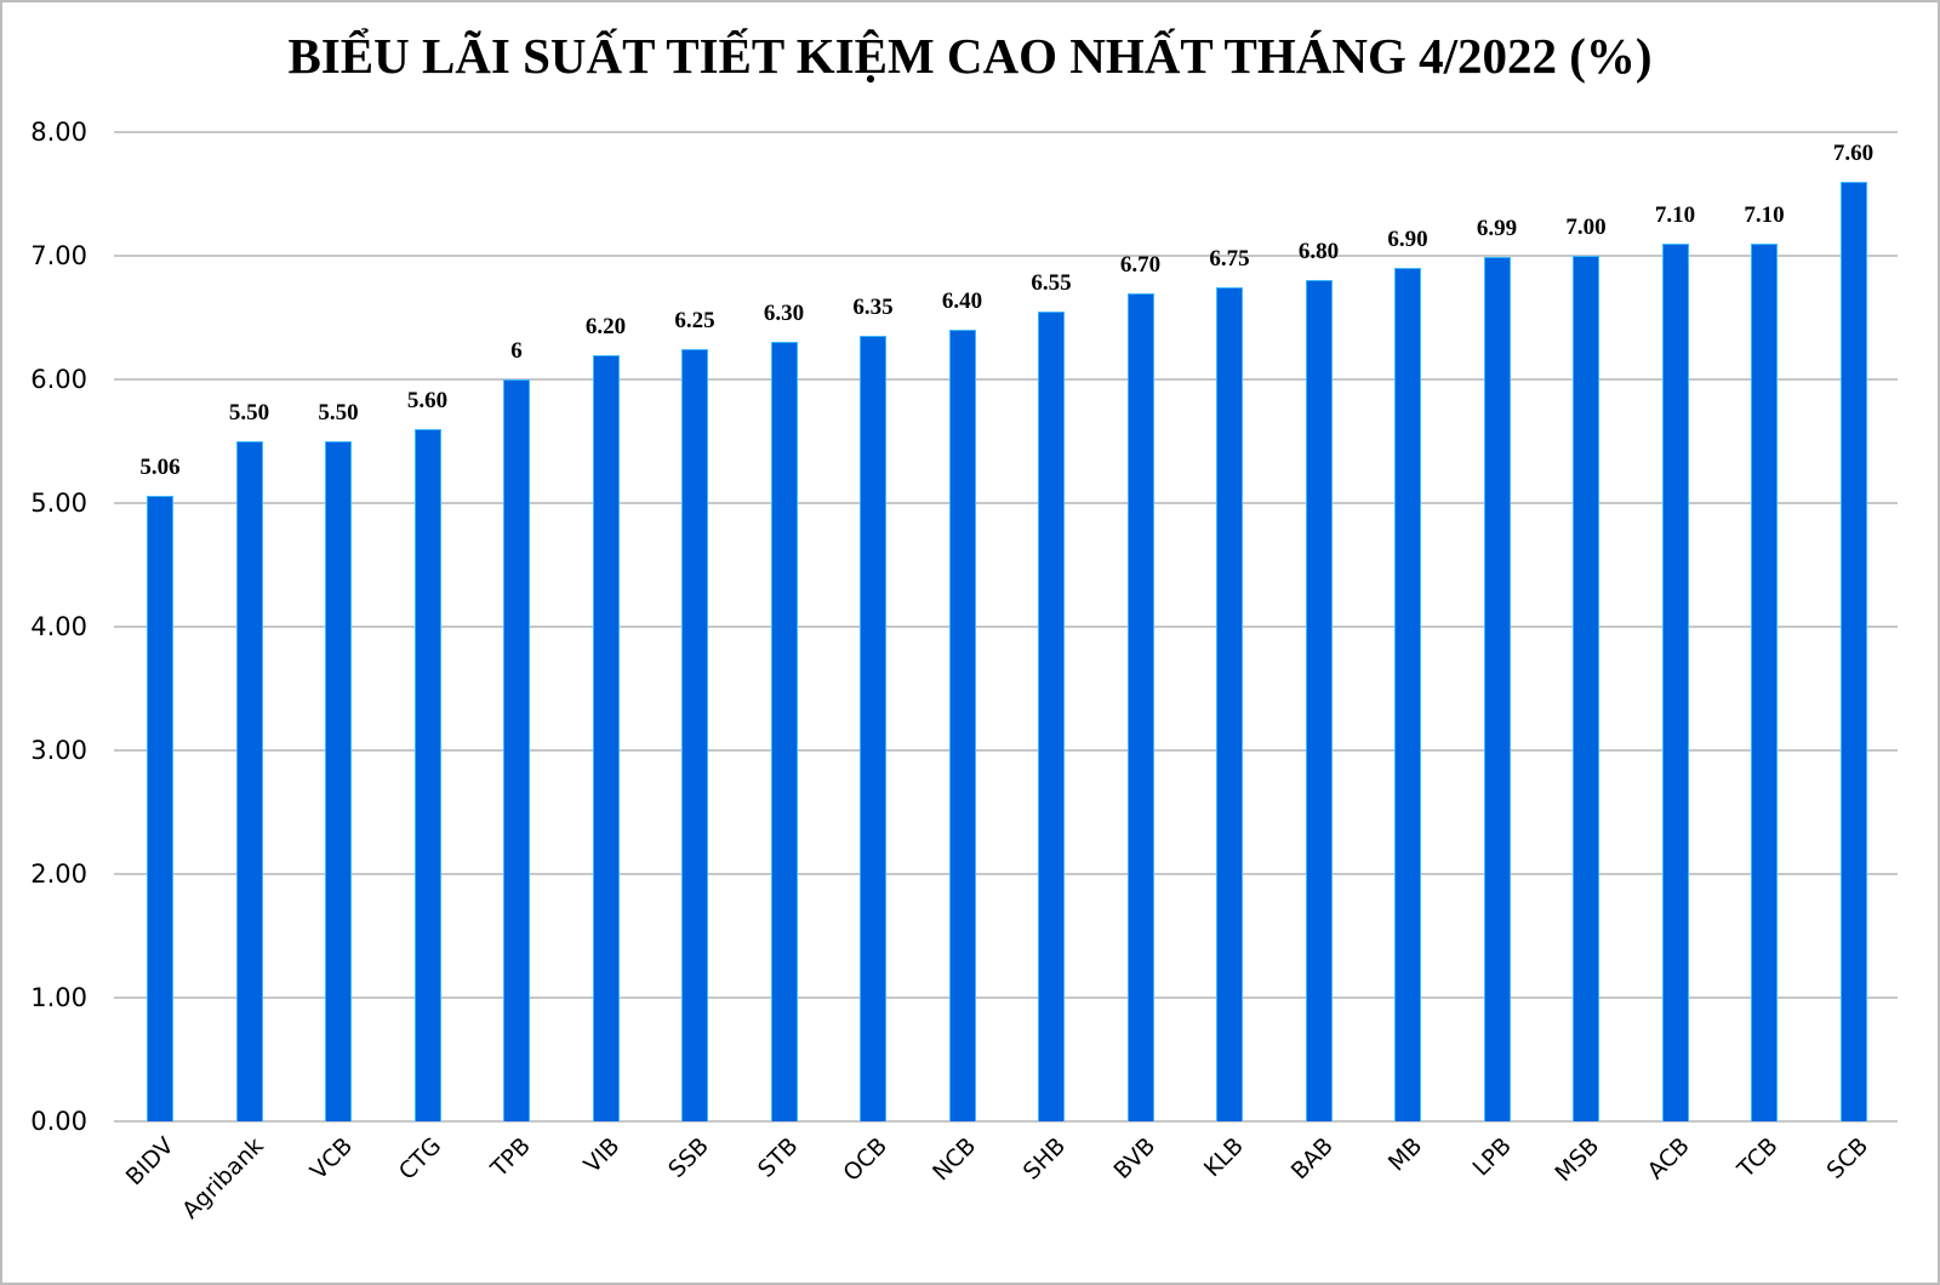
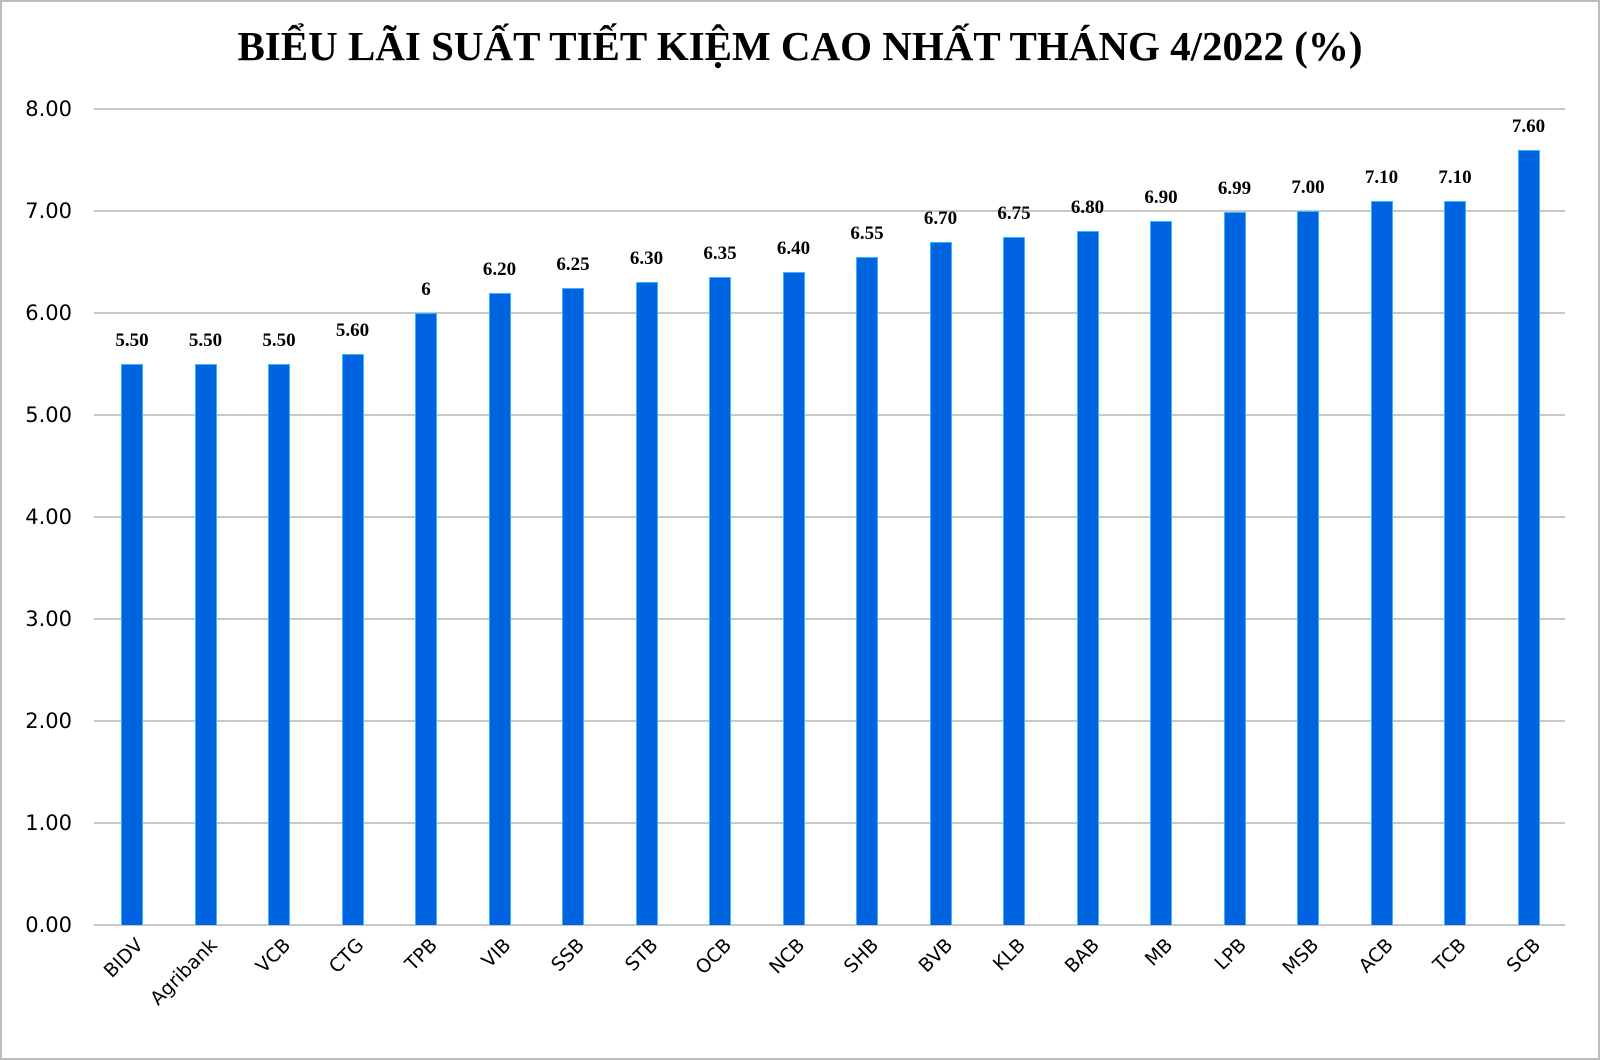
BIDV: 5.06 -> 5.50
